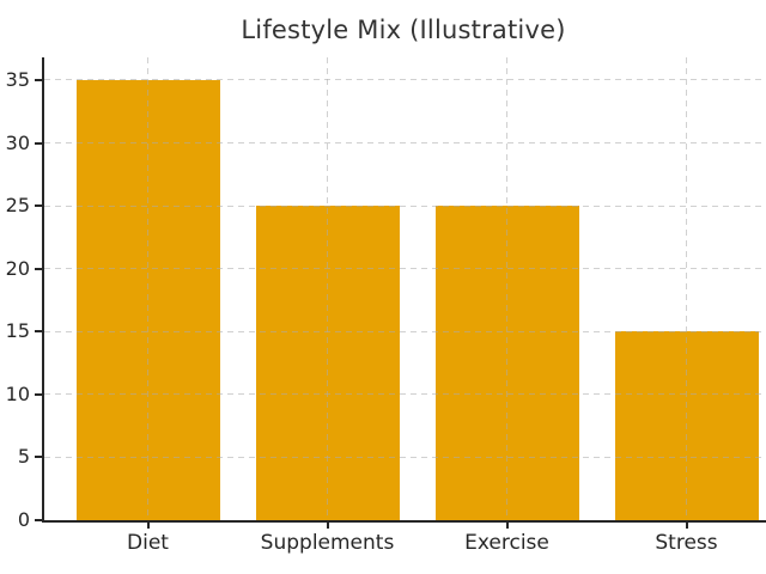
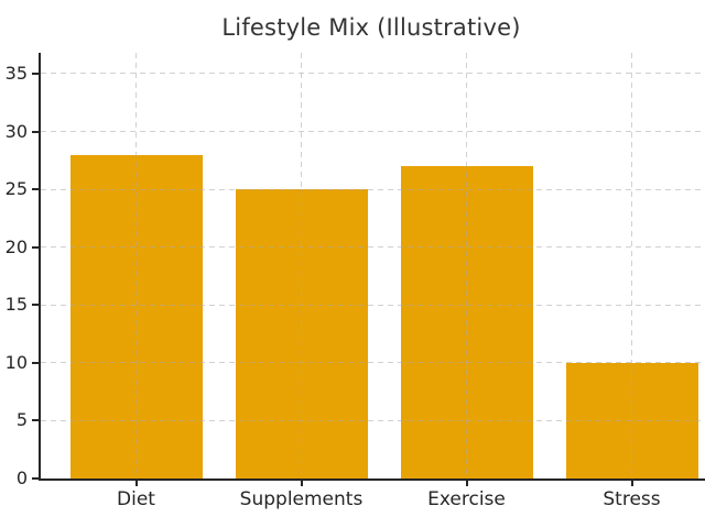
Diet: 35 -> 28
Exercise: 25 -> 27
Stress: 15 -> 10
